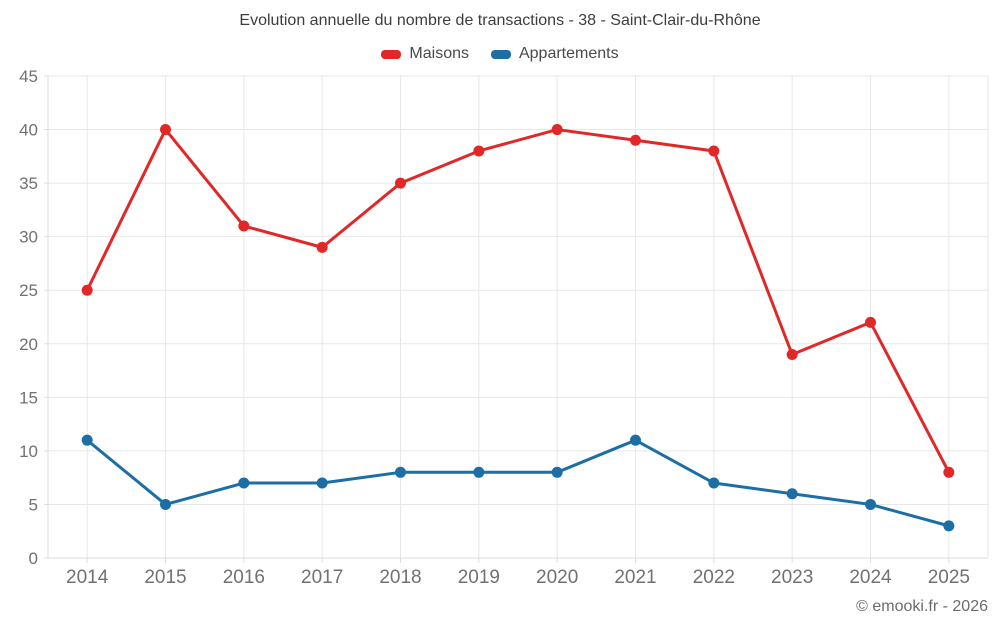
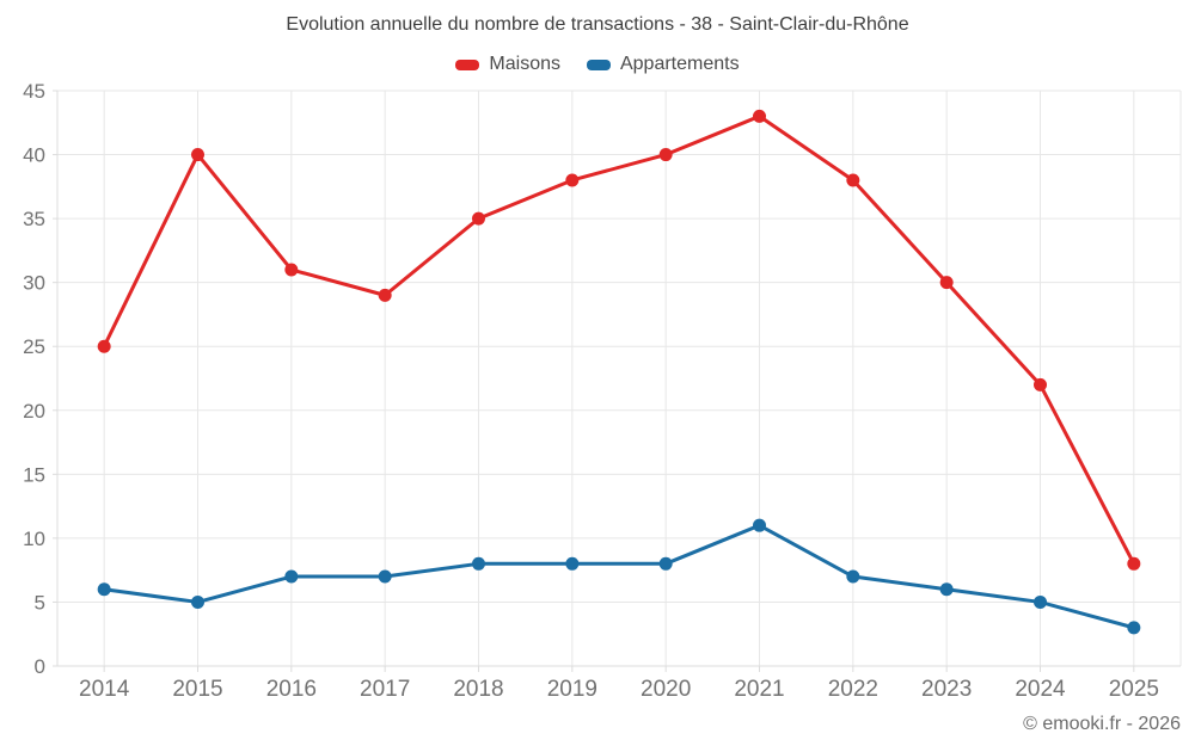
Appartements/2014: 11 -> 6
Maisons/2021: 39 -> 43
Maisons/2023: 19 -> 30
